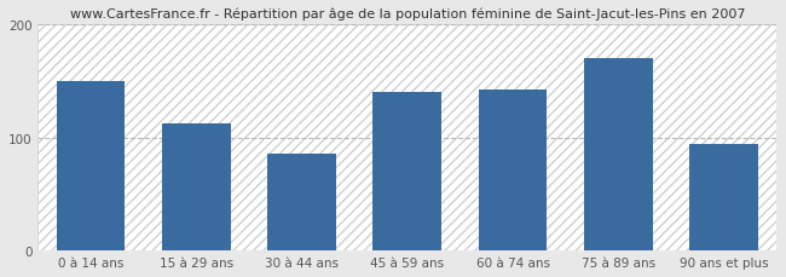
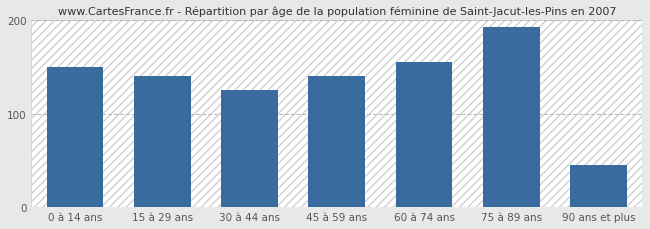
15 à 29 ans: 112 -> 140
30 à 44 ans: 86 -> 125
60 à 74 ans: 142 -> 155
75 à 89 ans: 170 -> 192
90 ans et plus: 94 -> 45
